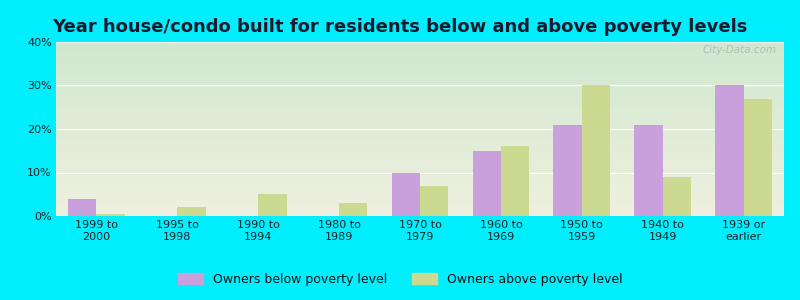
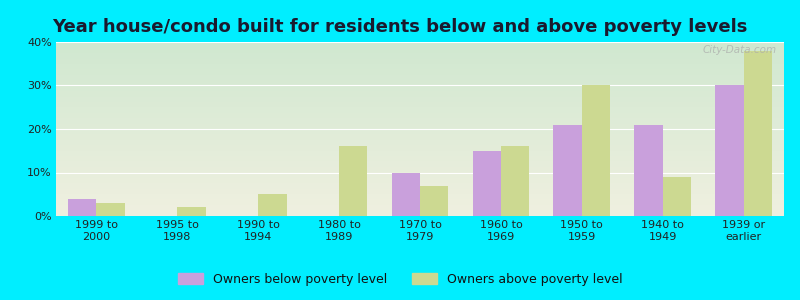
Owners above poverty level/1999 to 2000: 0.5% -> 3.0%
Owners above poverty level/1980 to 1989: 3.0% -> 16.0%
Owners above poverty level/1939 or earlier: 27.0% -> 38.0%
